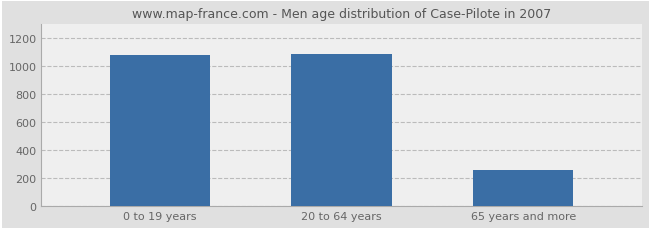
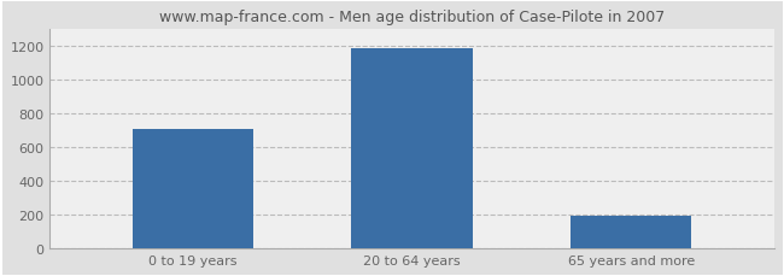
0 to 19 years: 1080 -> 710
20 to 64 years: 1090 -> 1180
65 years and more: 260 -> 190
